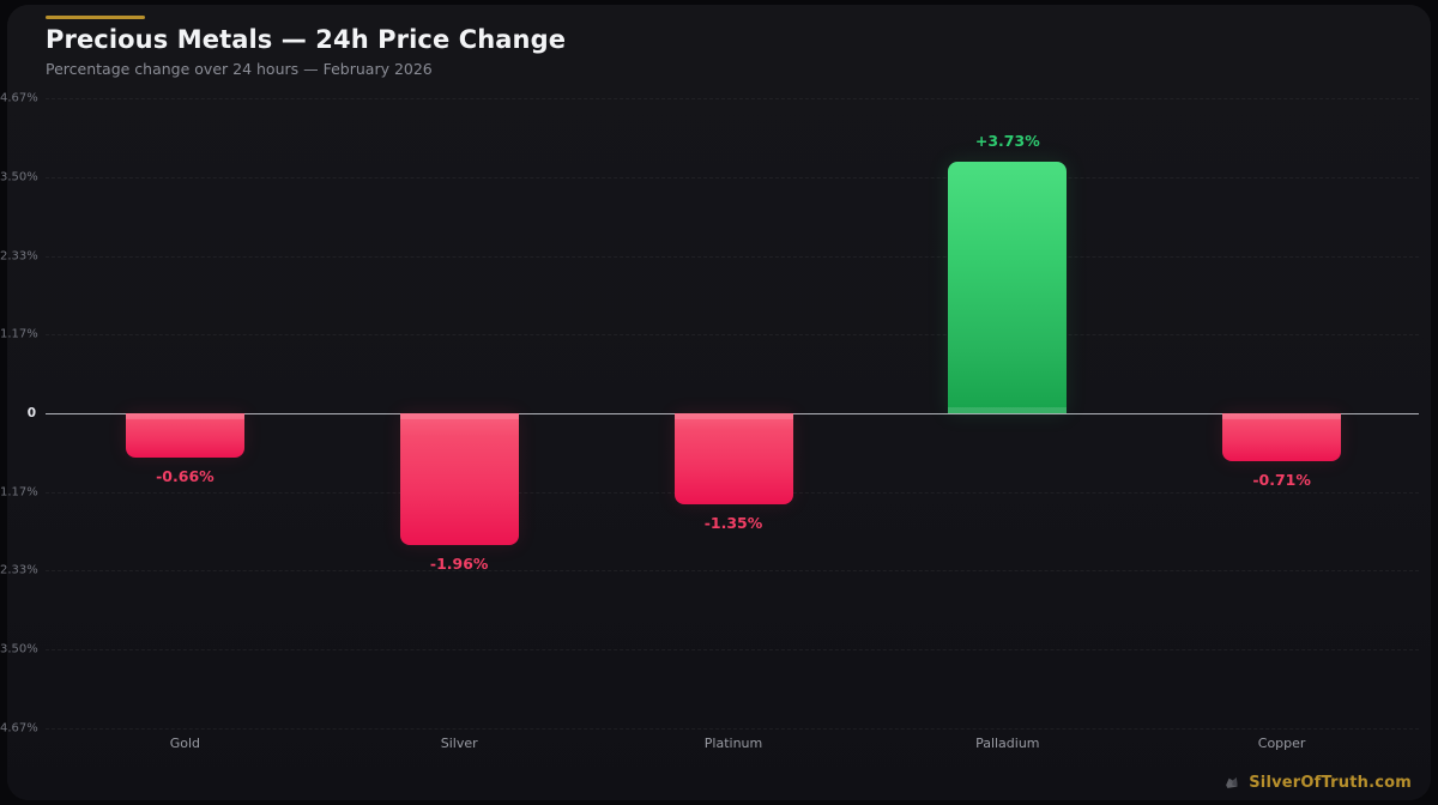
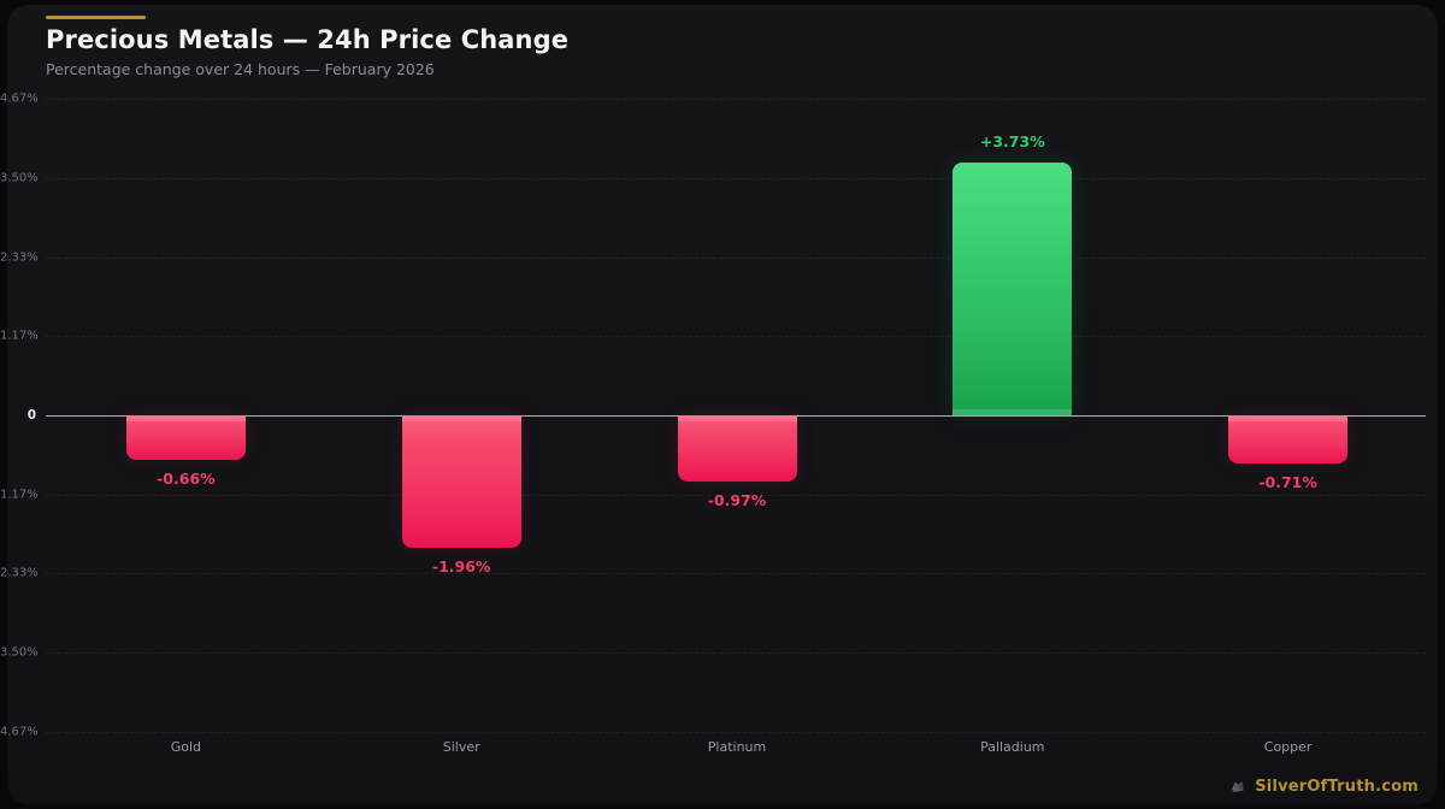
Platinum: -1.35% -> -0.97%
